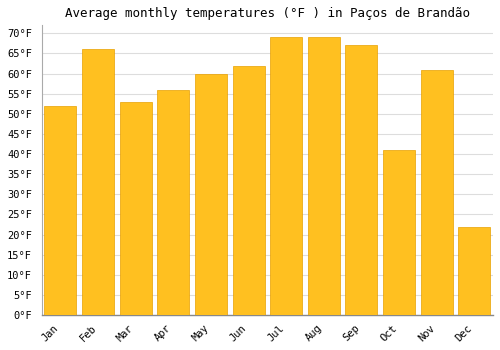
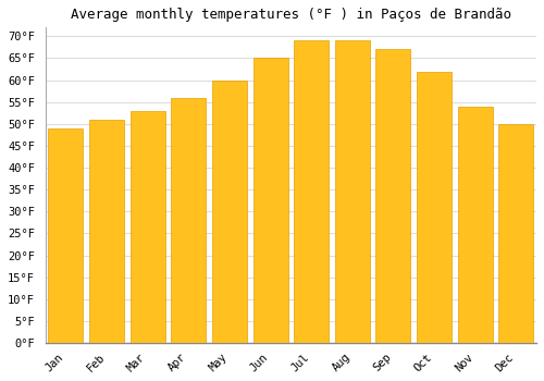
Jan: 52°F -> 49°F
Feb: 66°F -> 51°F
Jun: 62°F -> 65°F
Oct: 41°F -> 62°F
Nov: 61°F -> 54°F
Dec: 22°F -> 50°F
